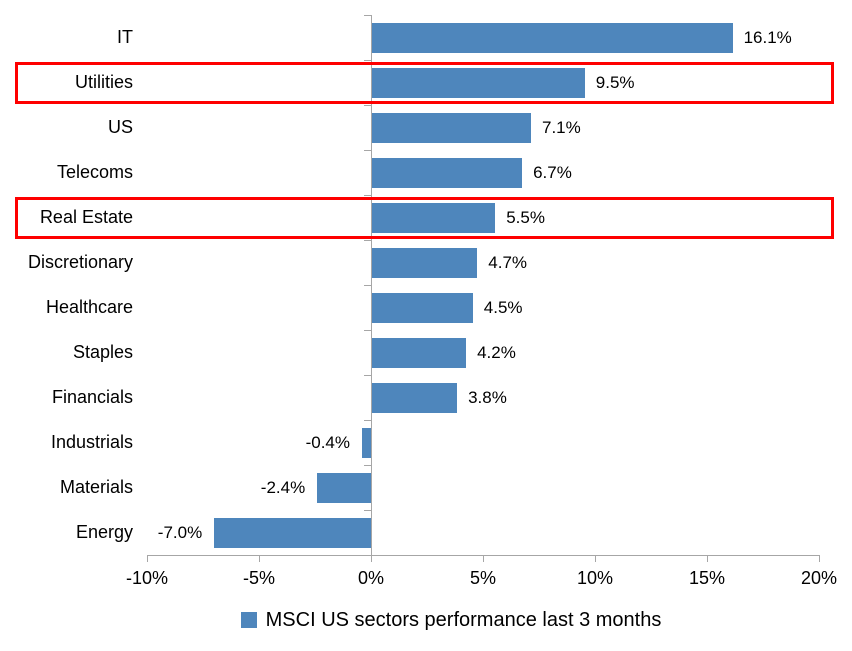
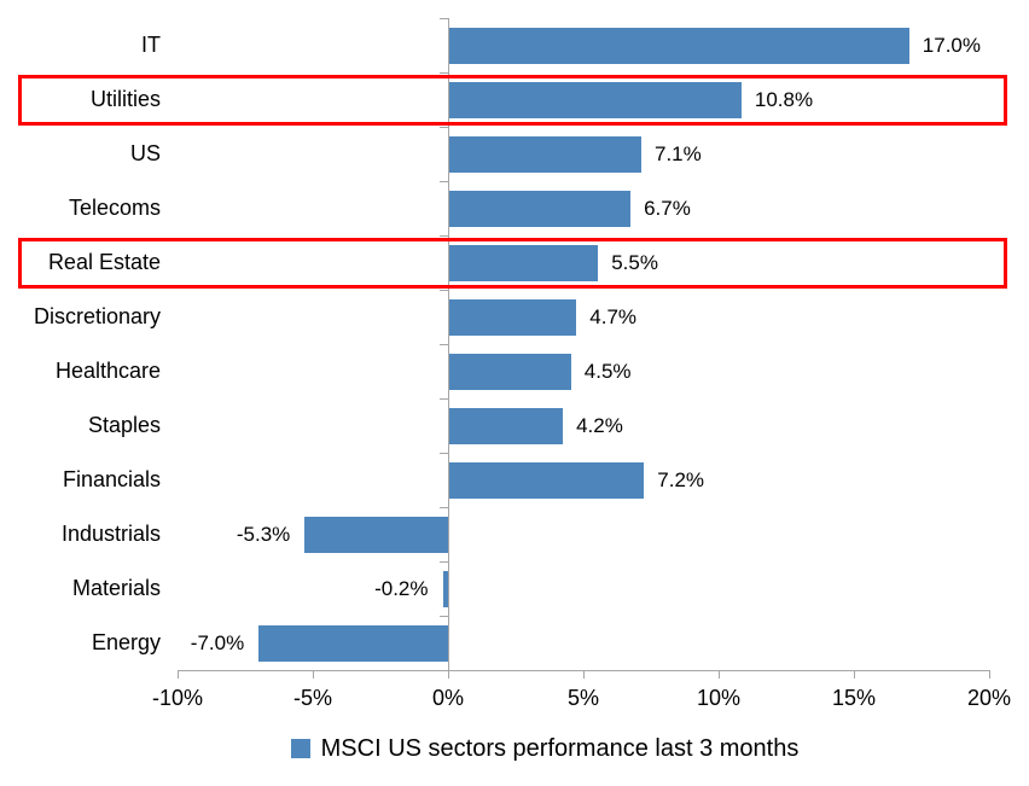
IT: 16.1% -> 17.0%
Utilities: 9.5% -> 10.8%
Financials: 3.8% -> 7.2%
Industrials: -0.4% -> -5.3%
Materials: -2.4% -> -0.2%
